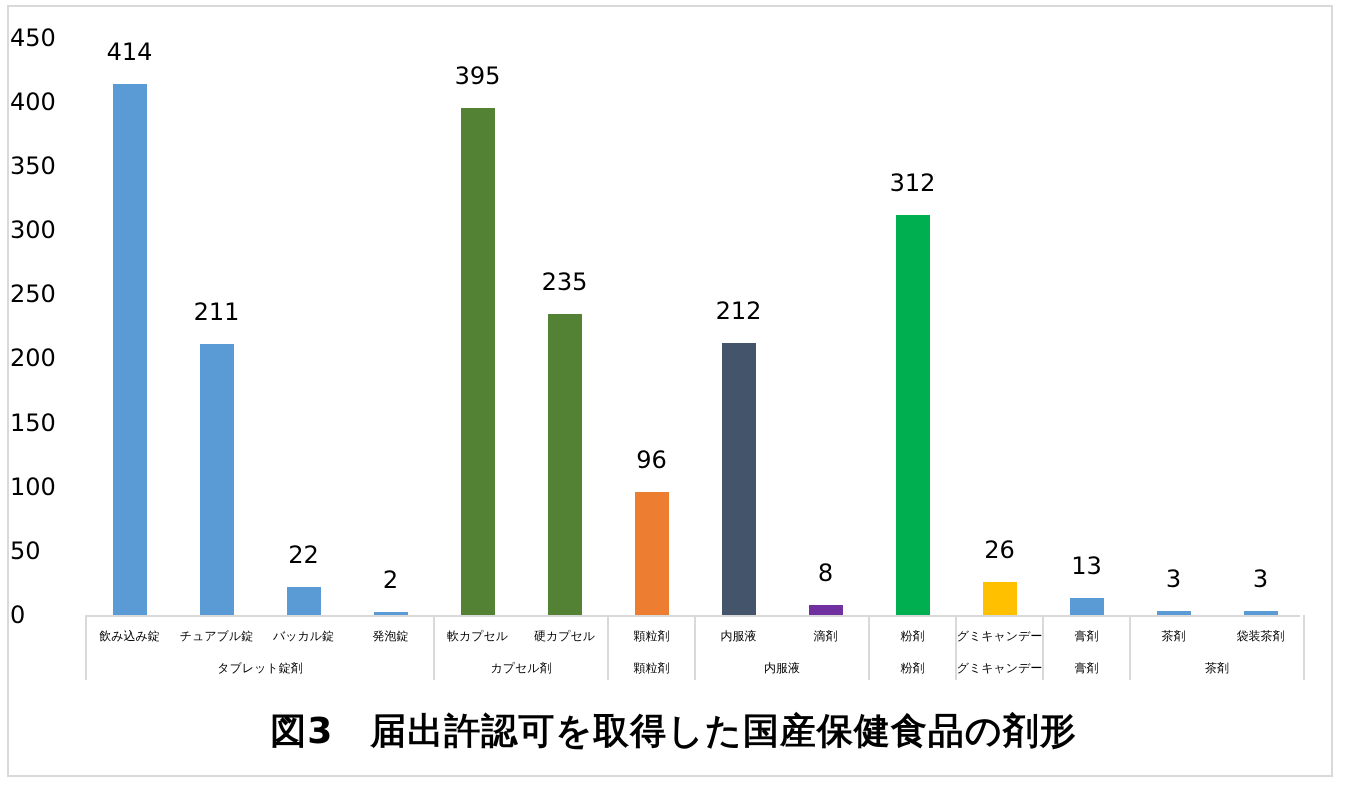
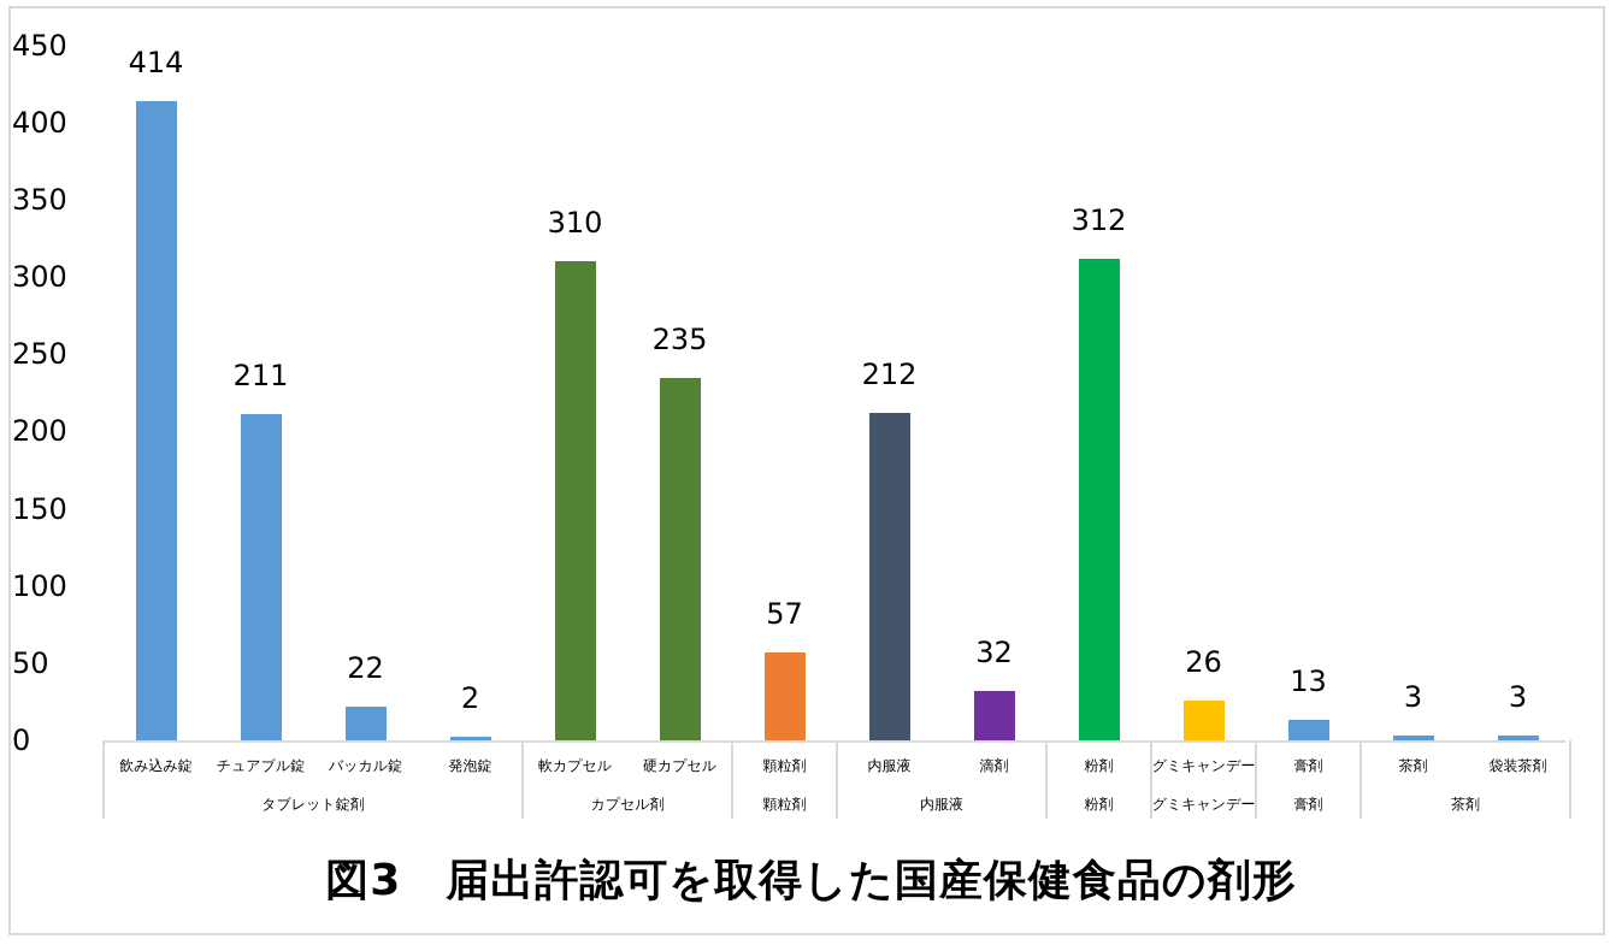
軟カプセル: 395 -> 310
顆粒剤: 96 -> 57
滴剤: 8 -> 32
